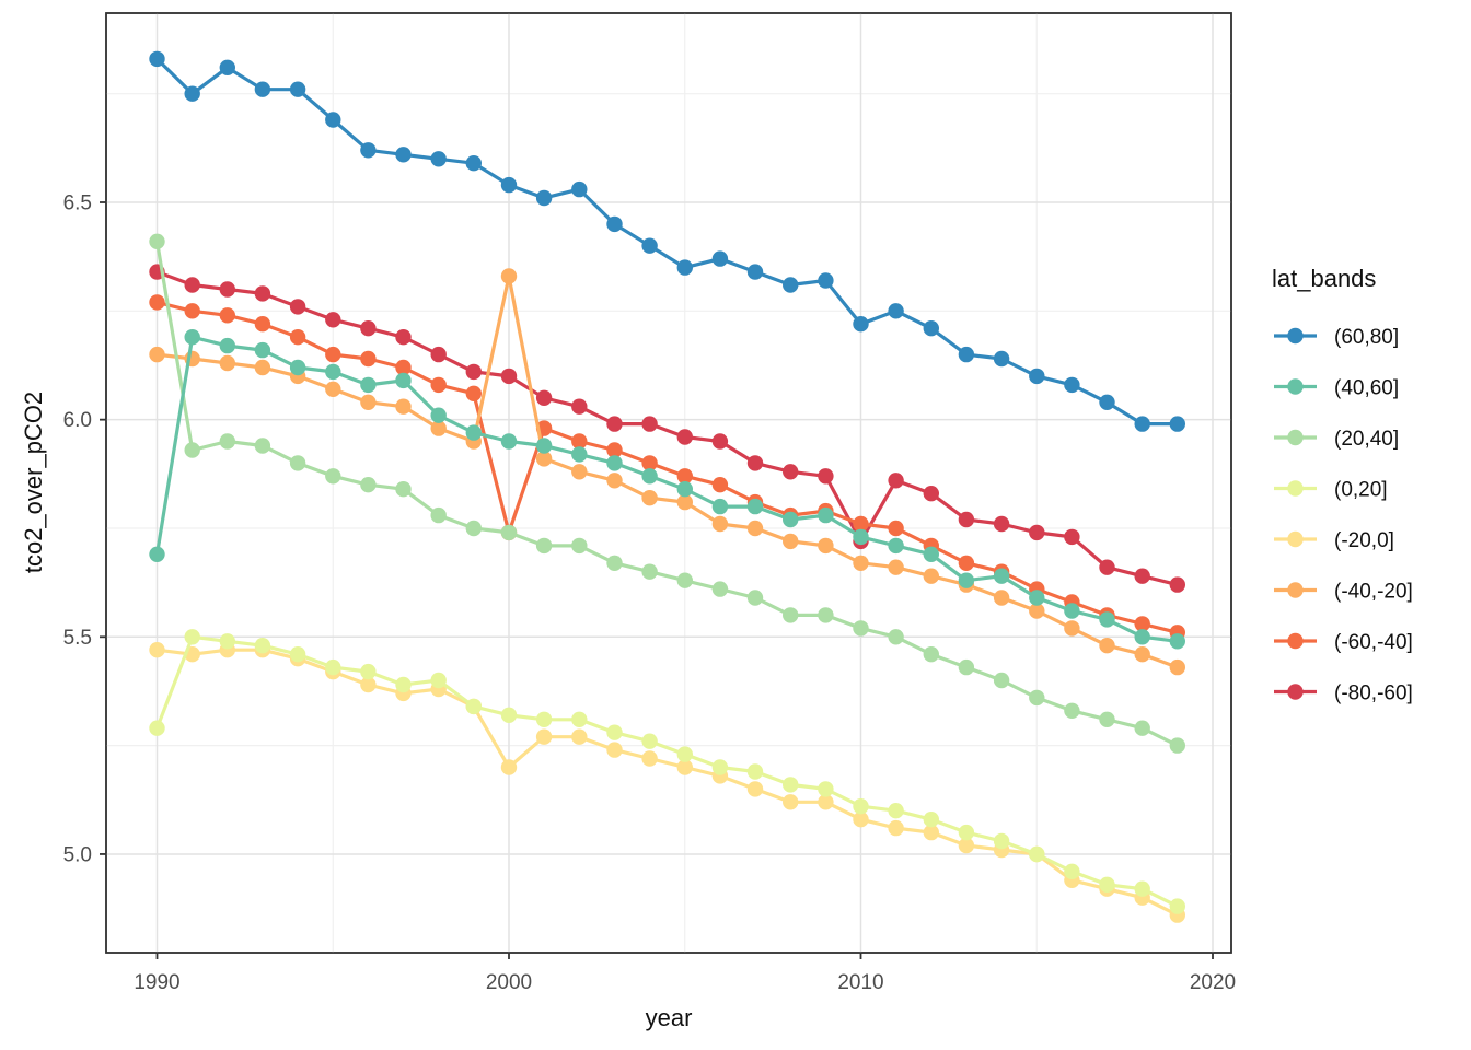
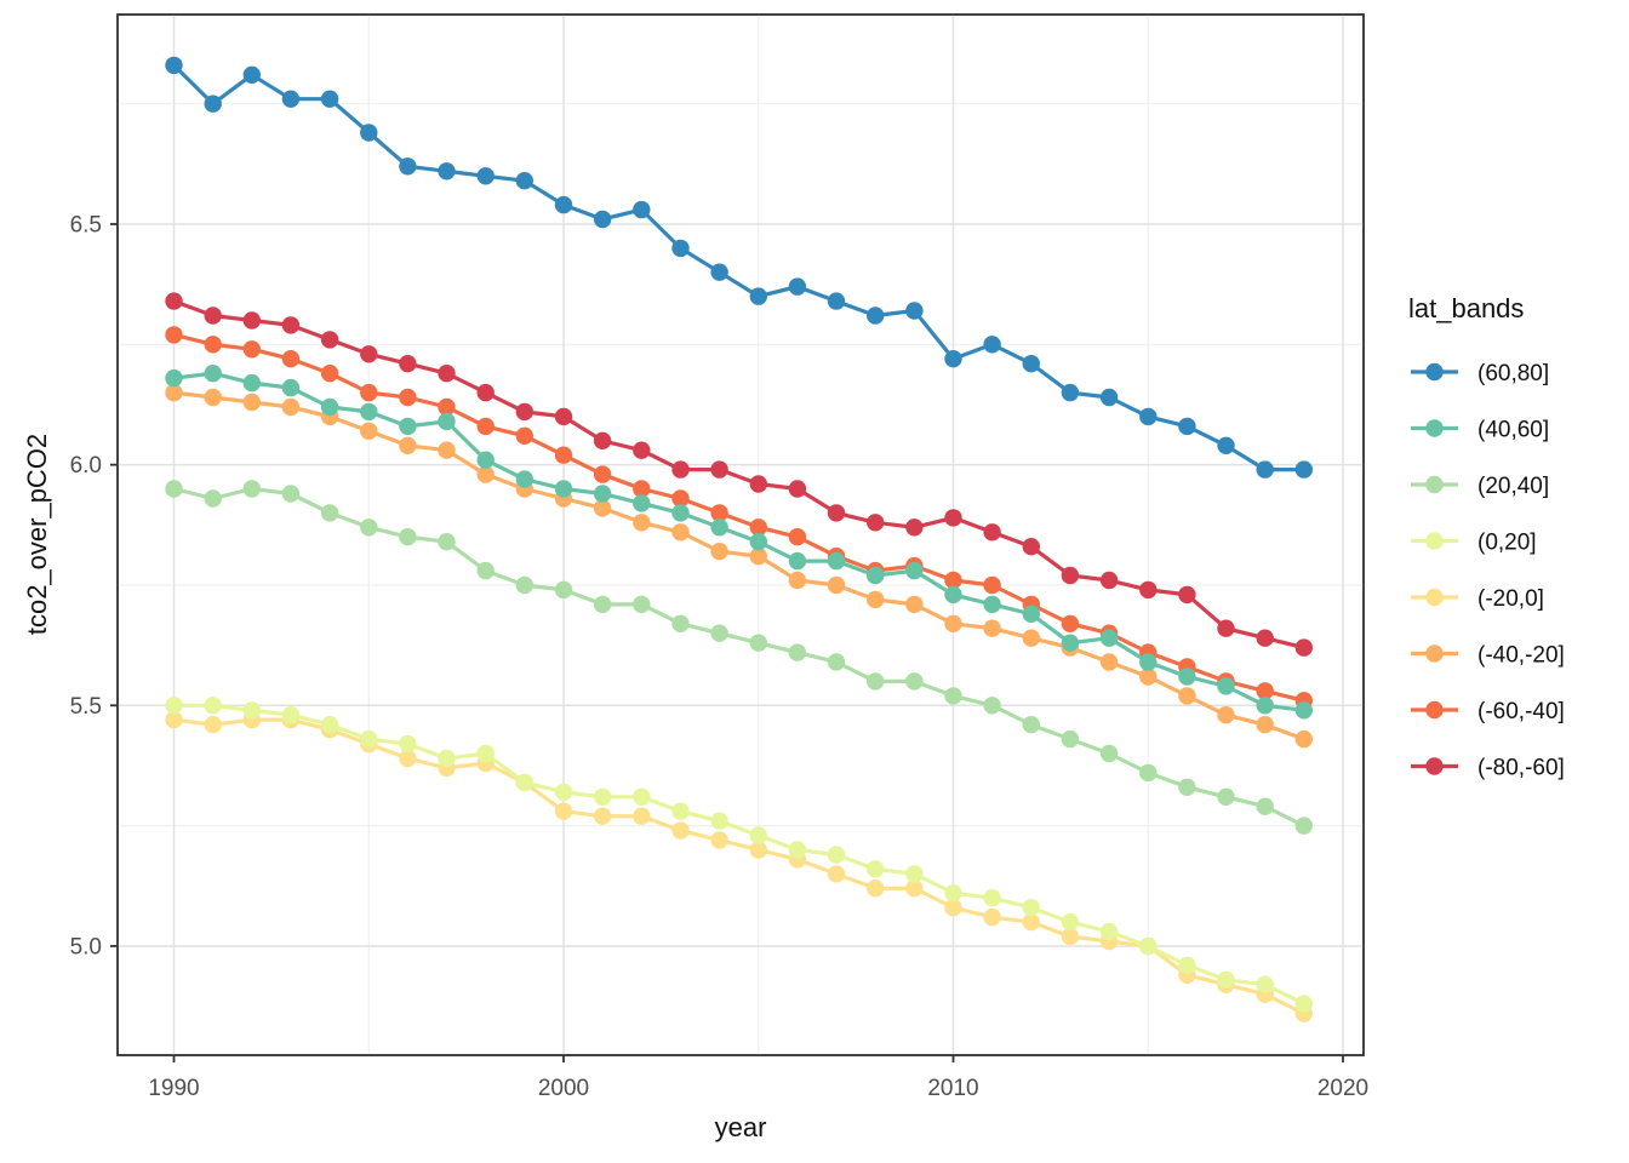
(0,20]/1990: 5.29 -> 5.50
(20,40]/1990: 6.41 -> 5.95
(40,60]/1990: 5.69 -> 6.18
(-60,-40]/2000: 5.74 -> 6.02
(-40,-20]/2000: 6.33 -> 5.93
(-20,0]/2000: 5.20 -> 5.28
(-80,-60]/2010: 5.72 -> 5.89
